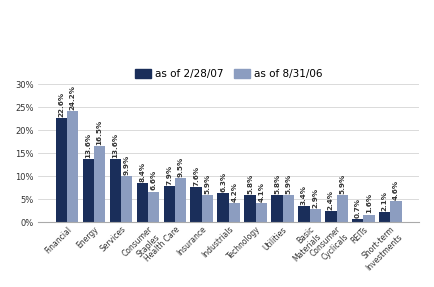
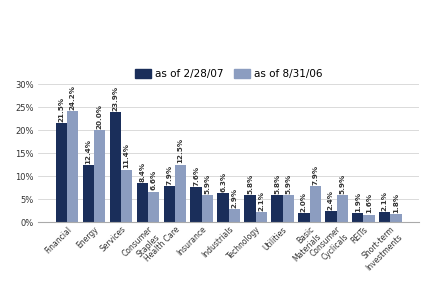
as of 2/28/07/Financial: 22.6% -> 21.5%
as of 2/28/07/Energy: 13.6% -> 12.4%
as of 8/31/06/Energy: 16.5% -> 20.0%
as of 2/28/07/Services: 13.6% -> 23.9%
as of 8/31/06/Services: 9.9% -> 11.4%
as of 8/31/06/Health Care: 9.5% -> 12.5%
as of 8/31/06/Industrials: 4.2% -> 2.9%
as of 8/31/06/Technology: 4.1% -> 2.1%
as of 2/28/07/Basic Materials: 3.4% -> 2.0%
as of 8/31/06/Basic Materials: 2.9% -> 7.9%
as of 2/28/07/REITs: 0.7% -> 1.9%
as of 8/31/06/Short-term Investments: 4.6% -> 1.8%
